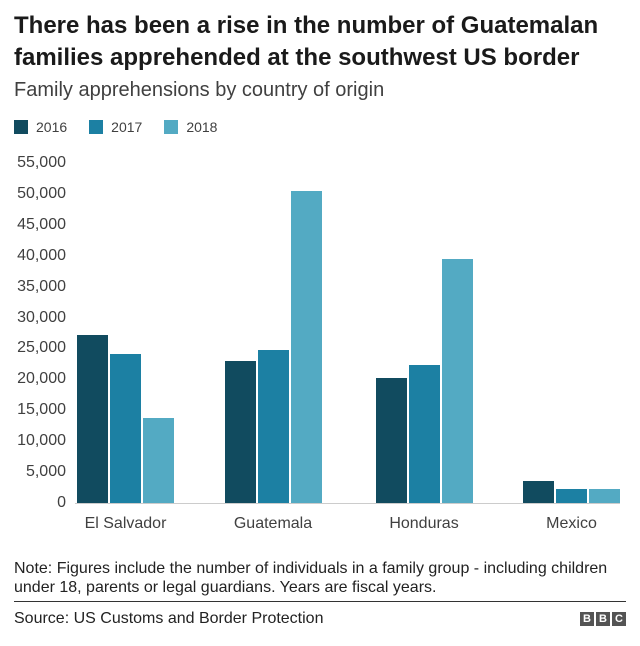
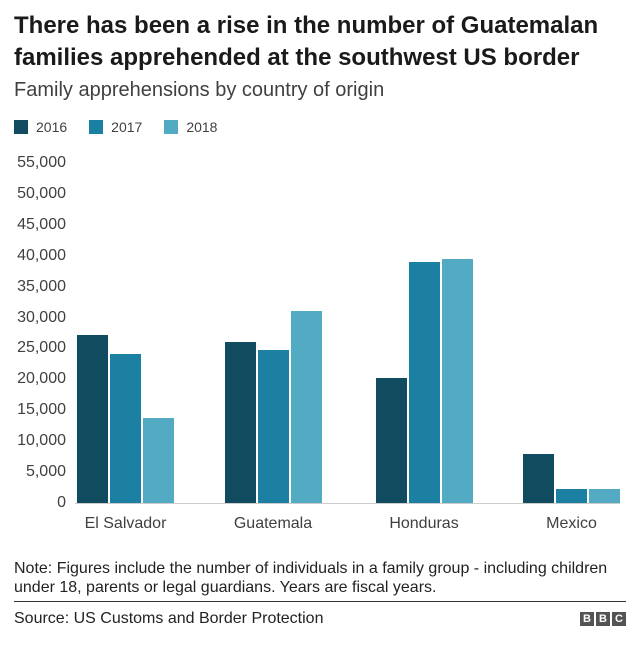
2016/Guatemala: 23000 -> 26000
2018/Guatemala: 50000 -> 31000
2017/Honduras: 22000 -> 39000
2016/Mexico: 4000 -> 8000
